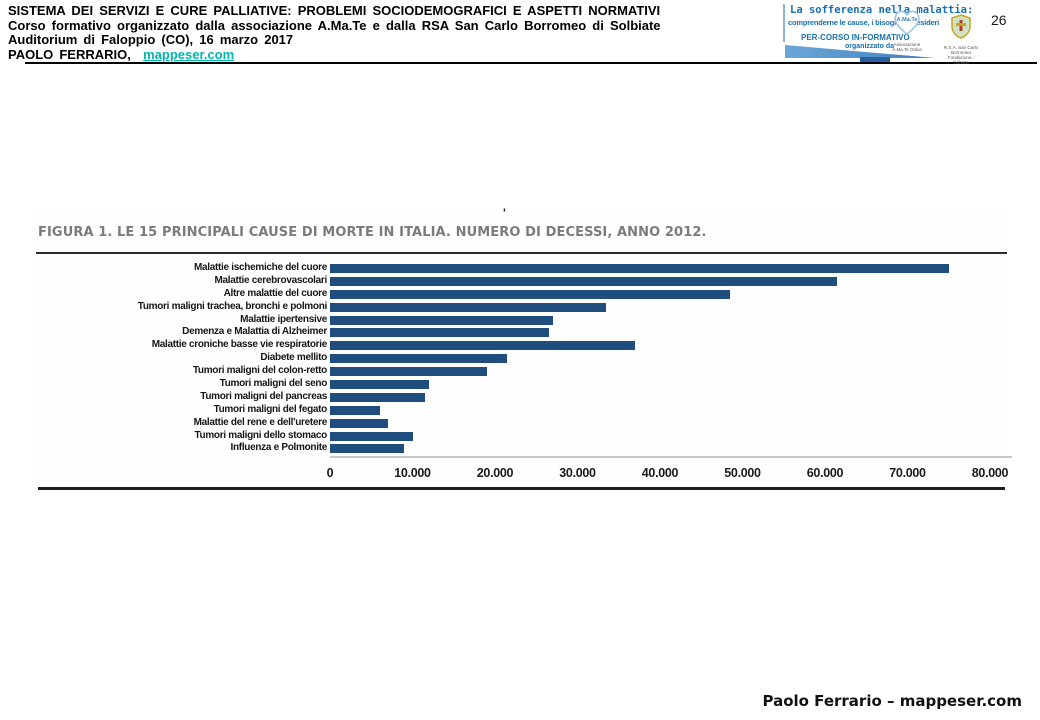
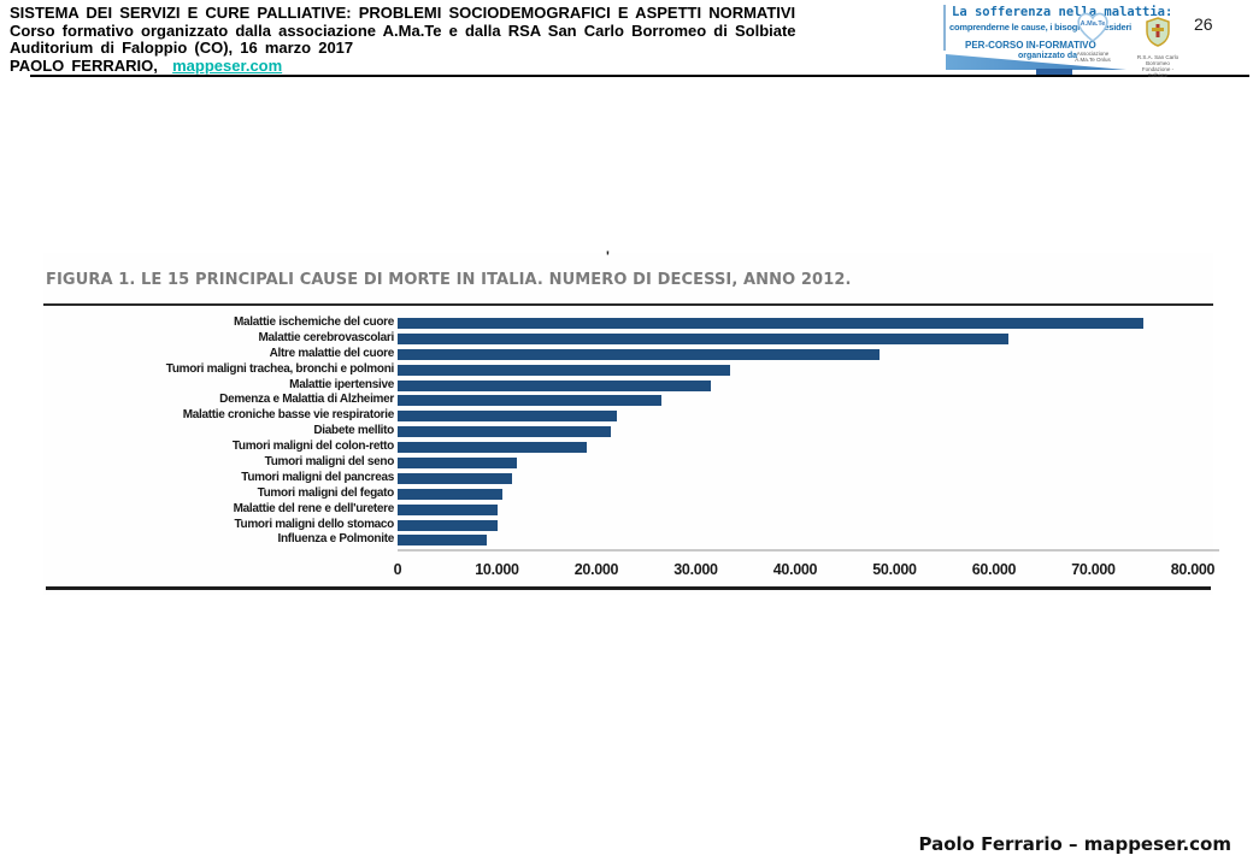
Malattie ipertensive: 27000 -> 32000
Malattie croniche basse vie respiratorie: 37000 -> 22000
Tumori maligni del fegato: 6000 -> 10000
Malattie del rene e dell'uretere: 7000 -> 10000
